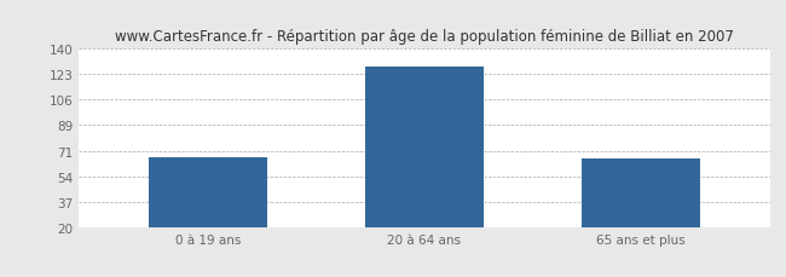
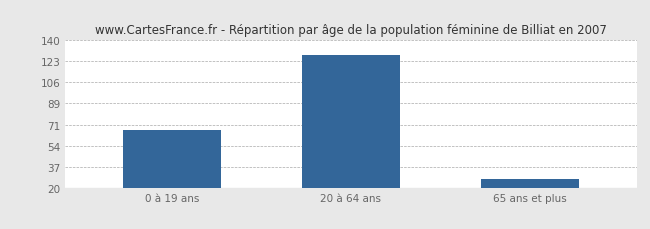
65 ans et plus: 66 -> 27
